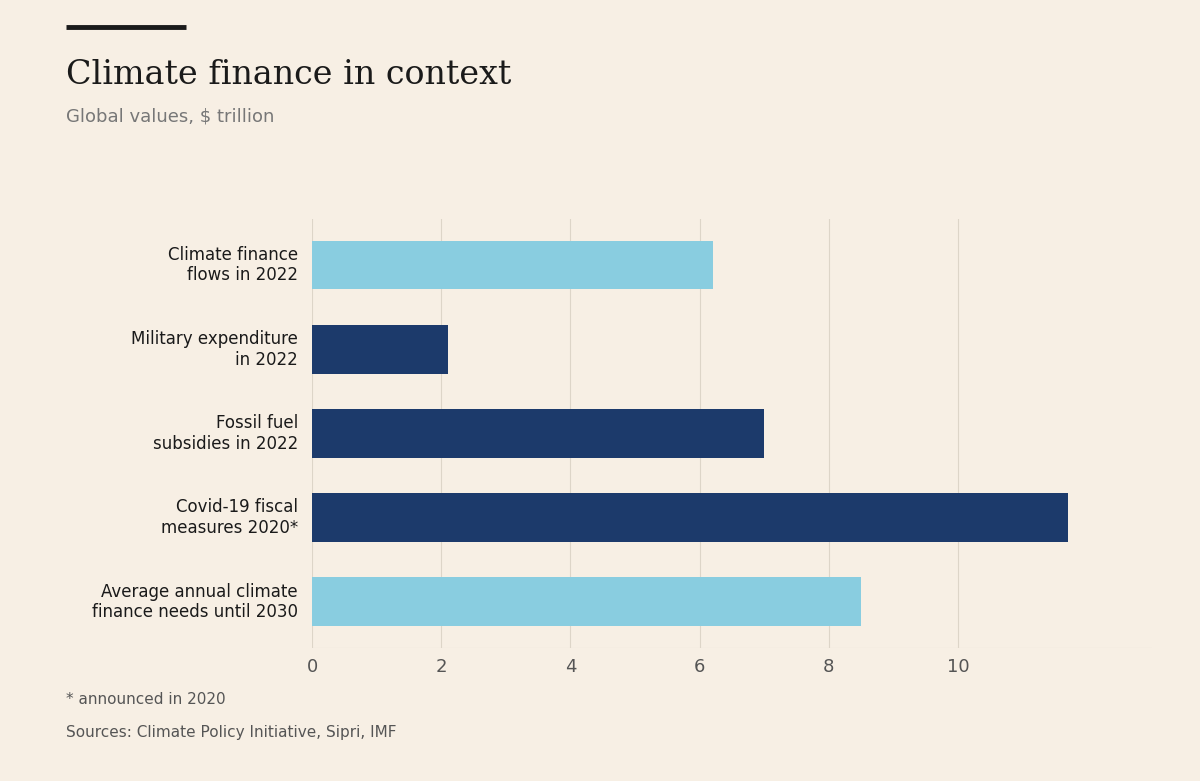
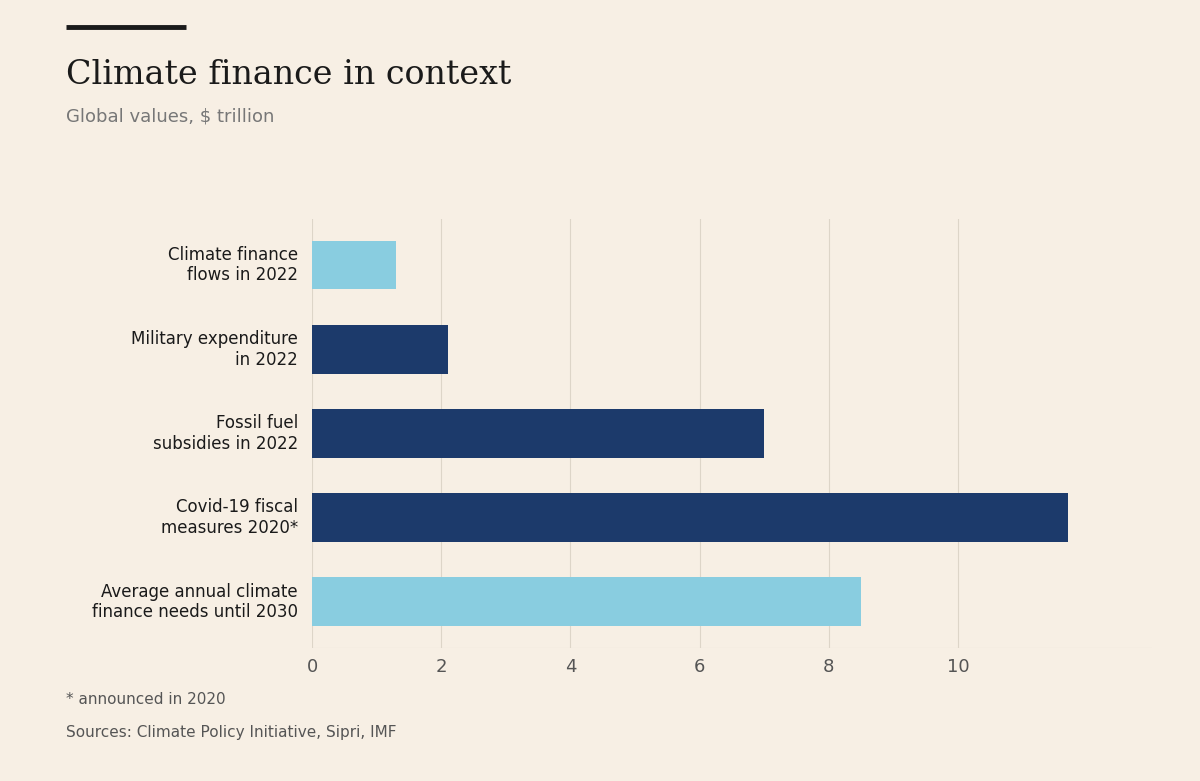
Climate finance flows in 2022: 6.2 -> 1.3
